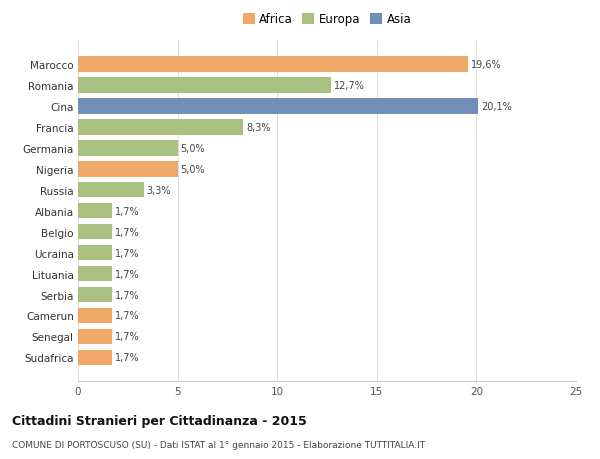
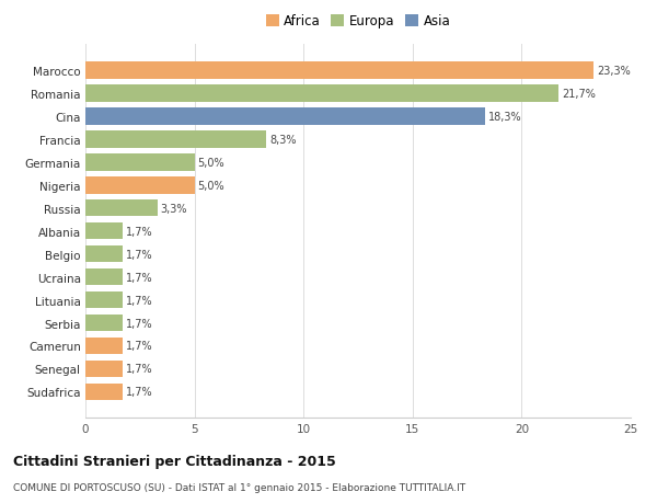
Marocco: 19,6% -> 23,3%
Romania: 12,7% -> 21,7%
Cina: 20,1% -> 18,3%
